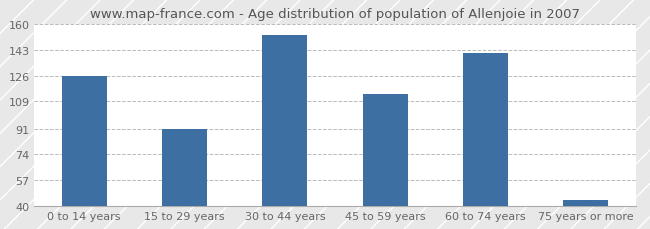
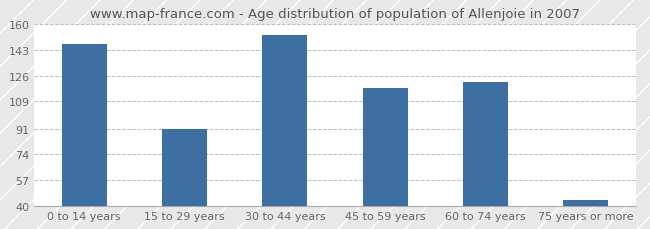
0 to 14 years: 126 -> 147
45 to 59 years: 114 -> 118
60 to 74 years: 141 -> 122
